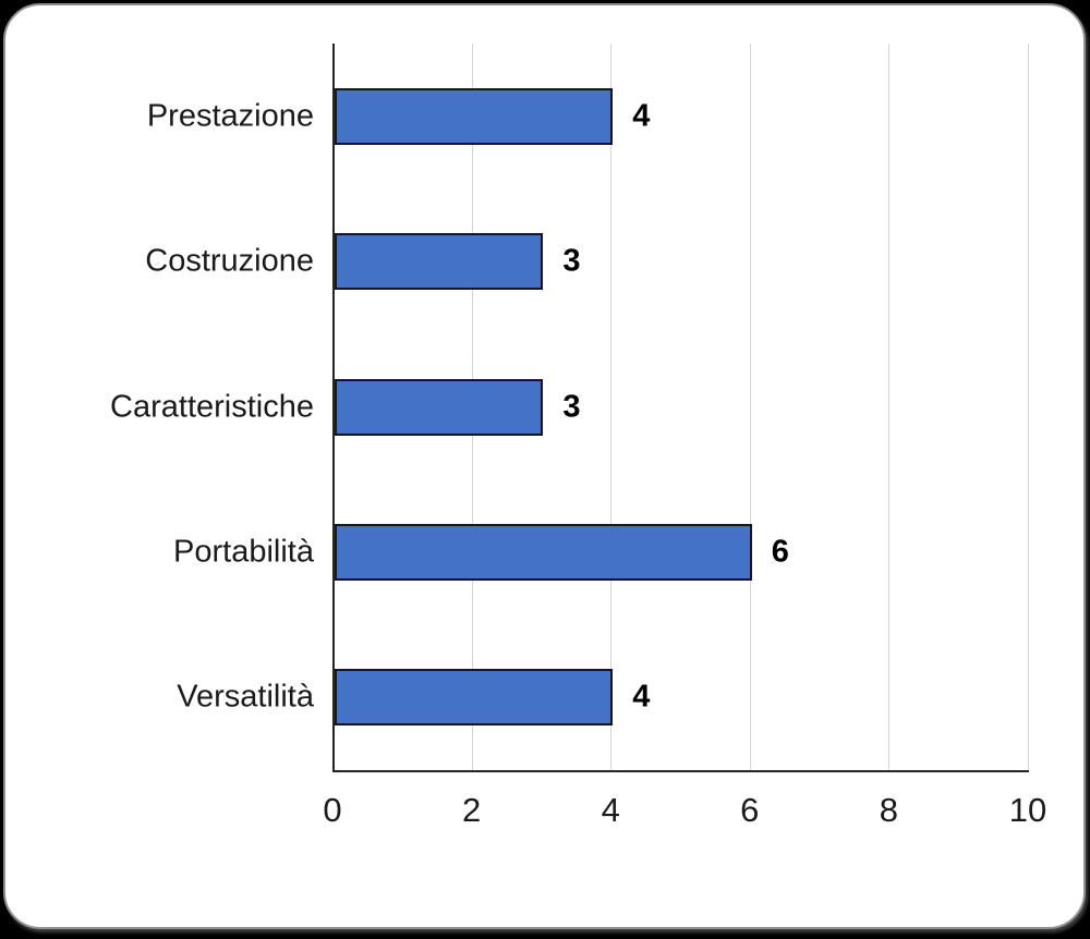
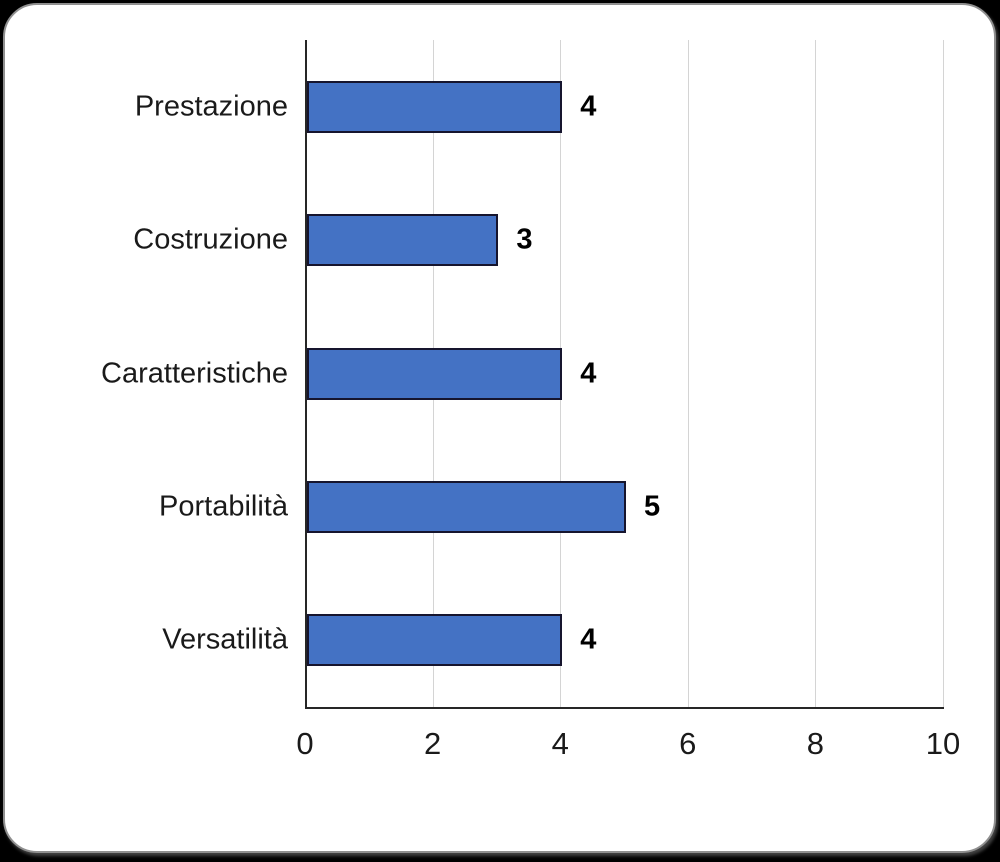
Caratteristiche: 3 -> 4
Portabilità: 6 -> 5
